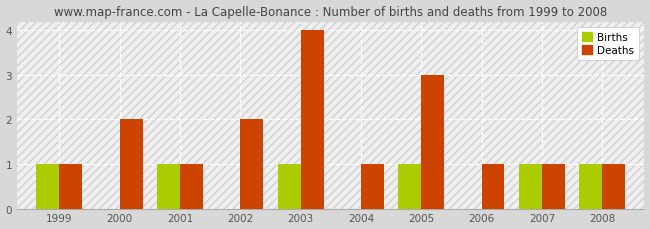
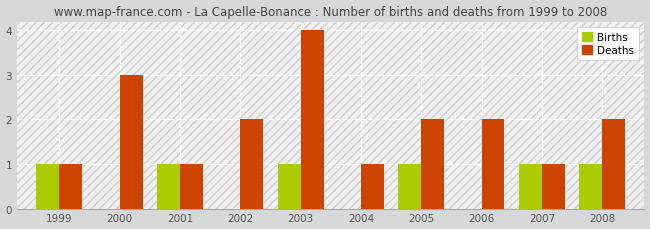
Deaths/2000: 2 -> 3
Deaths/2005: 3 -> 2
Deaths/2006: 1 -> 2
Deaths/2008: 1 -> 2
